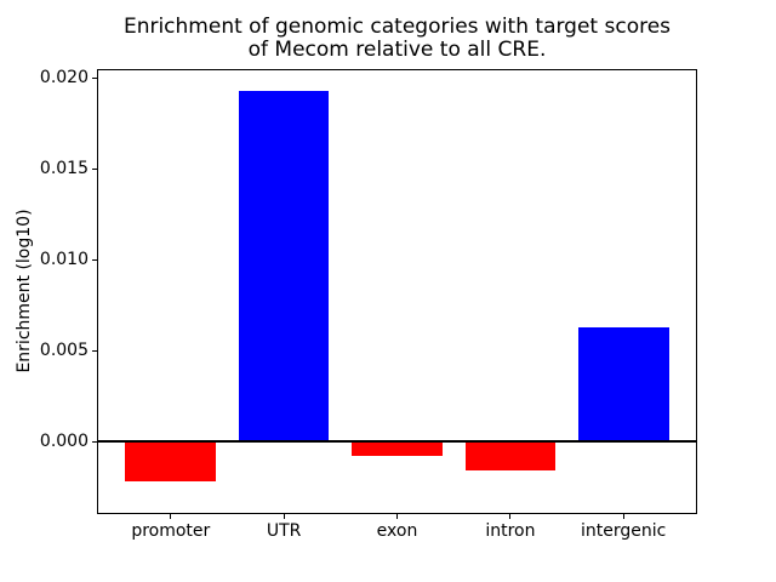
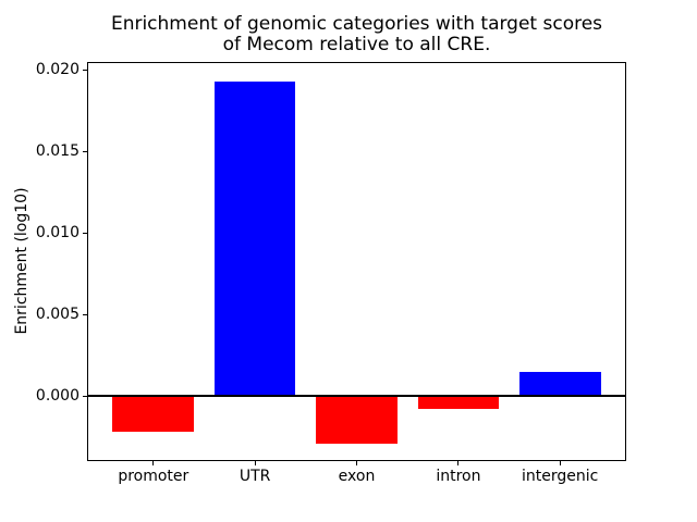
exon: -0.0008 -> -0.0029
intron: -0.0016 -> -0.0008
intergenic: 0.0063 -> 0.0015
